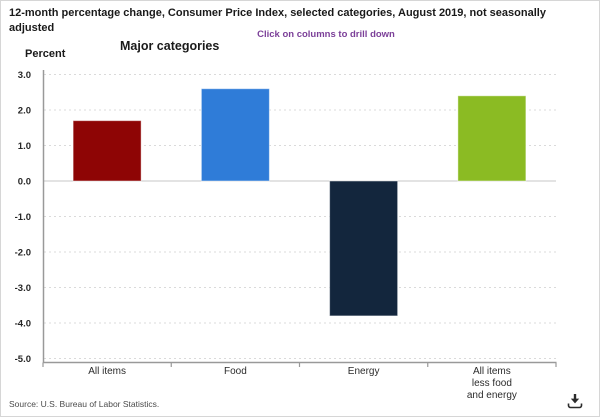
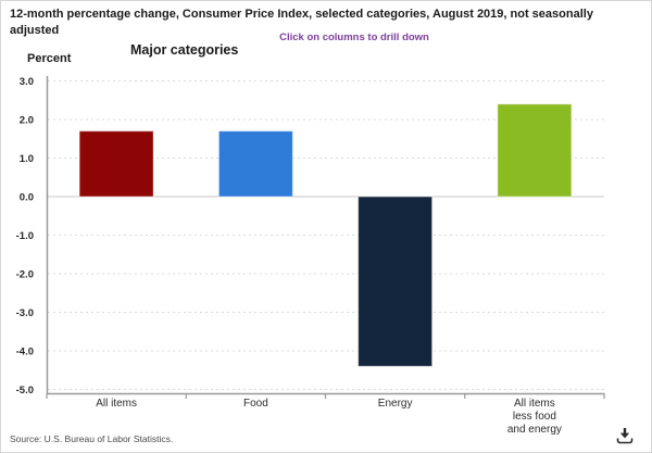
Food: 2.6 -> 1.7
Energy: -3.8 -> -4.4
